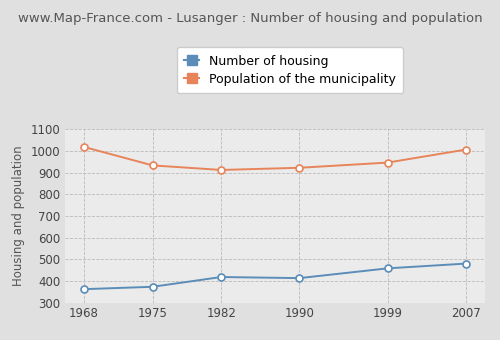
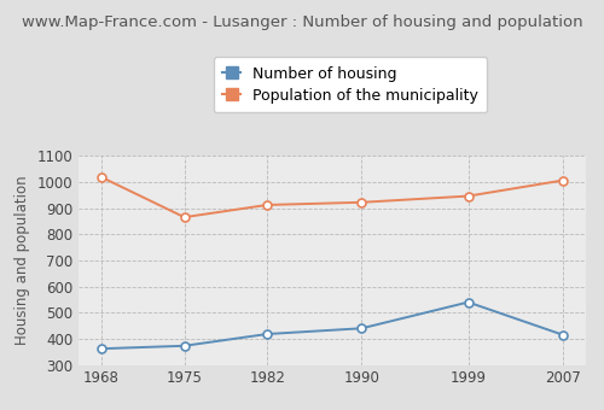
Population of the municipality/1975: 933 -> 865
Number of housing/1990: 413 -> 440
Number of housing/1999: 458 -> 540
Number of housing/2007: 480 -> 415
